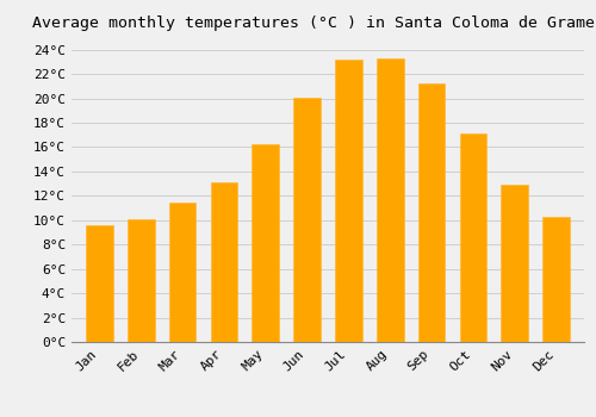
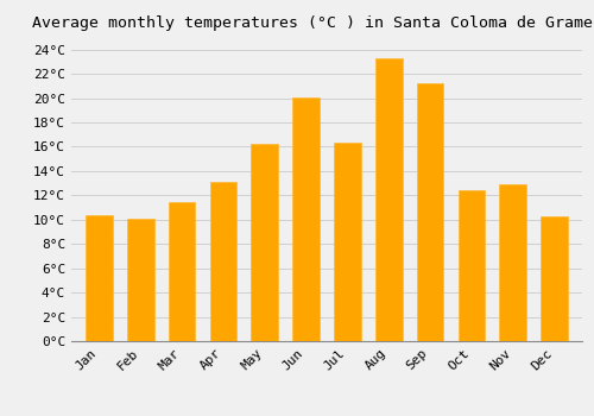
Jan: 9.6°C -> 10.4°C
Jul: 23.2°C -> 16.3°C
Oct: 17.1°C -> 12.4°C
